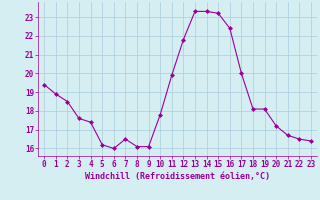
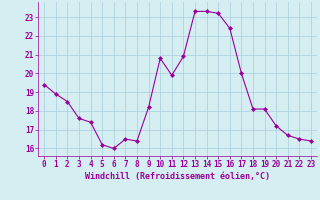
8: 16.1 -> 16.4
9: 16.1 -> 18.2
10: 17.8 -> 20.8
12: 21.8 -> 20.9
